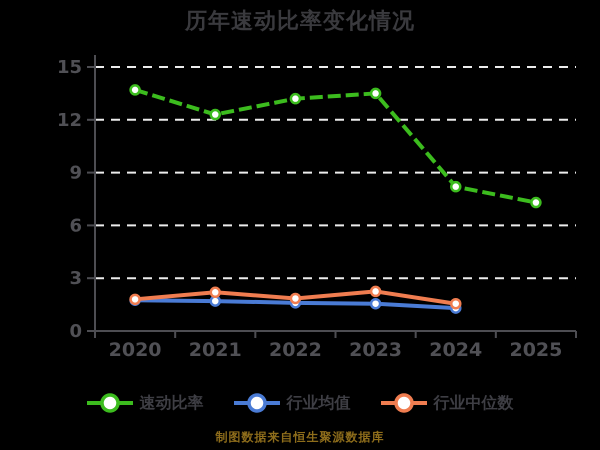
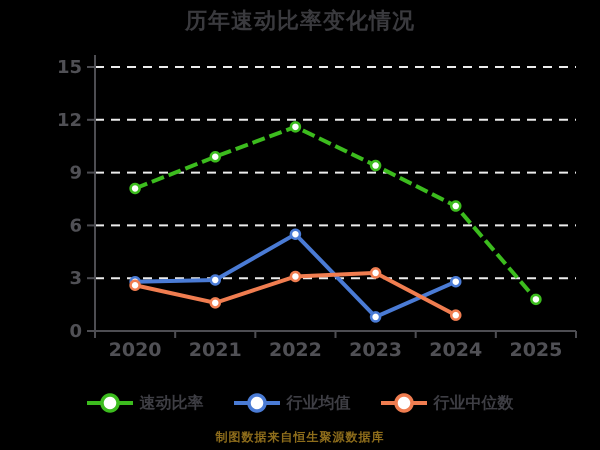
速动比率/2020: 13.7 -> 8.1
行业均值/2020: 1.8 -> 2.8
行业中位数/2020: 1.8 -> 2.6
速动比率/2021: 12.3 -> 9.9
行业均值/2021: 1.7 -> 2.9
行业中位数/2021: 2.2 -> 1.6
速动比率/2022: 13.2 -> 11.6
行业均值/2022: 1.6 -> 5.5
行业中位数/2022: 1.9 -> 3.1
速动比率/2023: 13.5 -> 9.4
行业均值/2023: 1.6 -> 0.8
行业中位数/2023: 2.2 -> 3.3
速动比率/2024: 8.2 -> 7.1
行业均值/2024: 1.3 -> 2.8
行业中位数/2024: 1.6 -> 0.9
速动比率/2025: 7.3 -> 1.8
